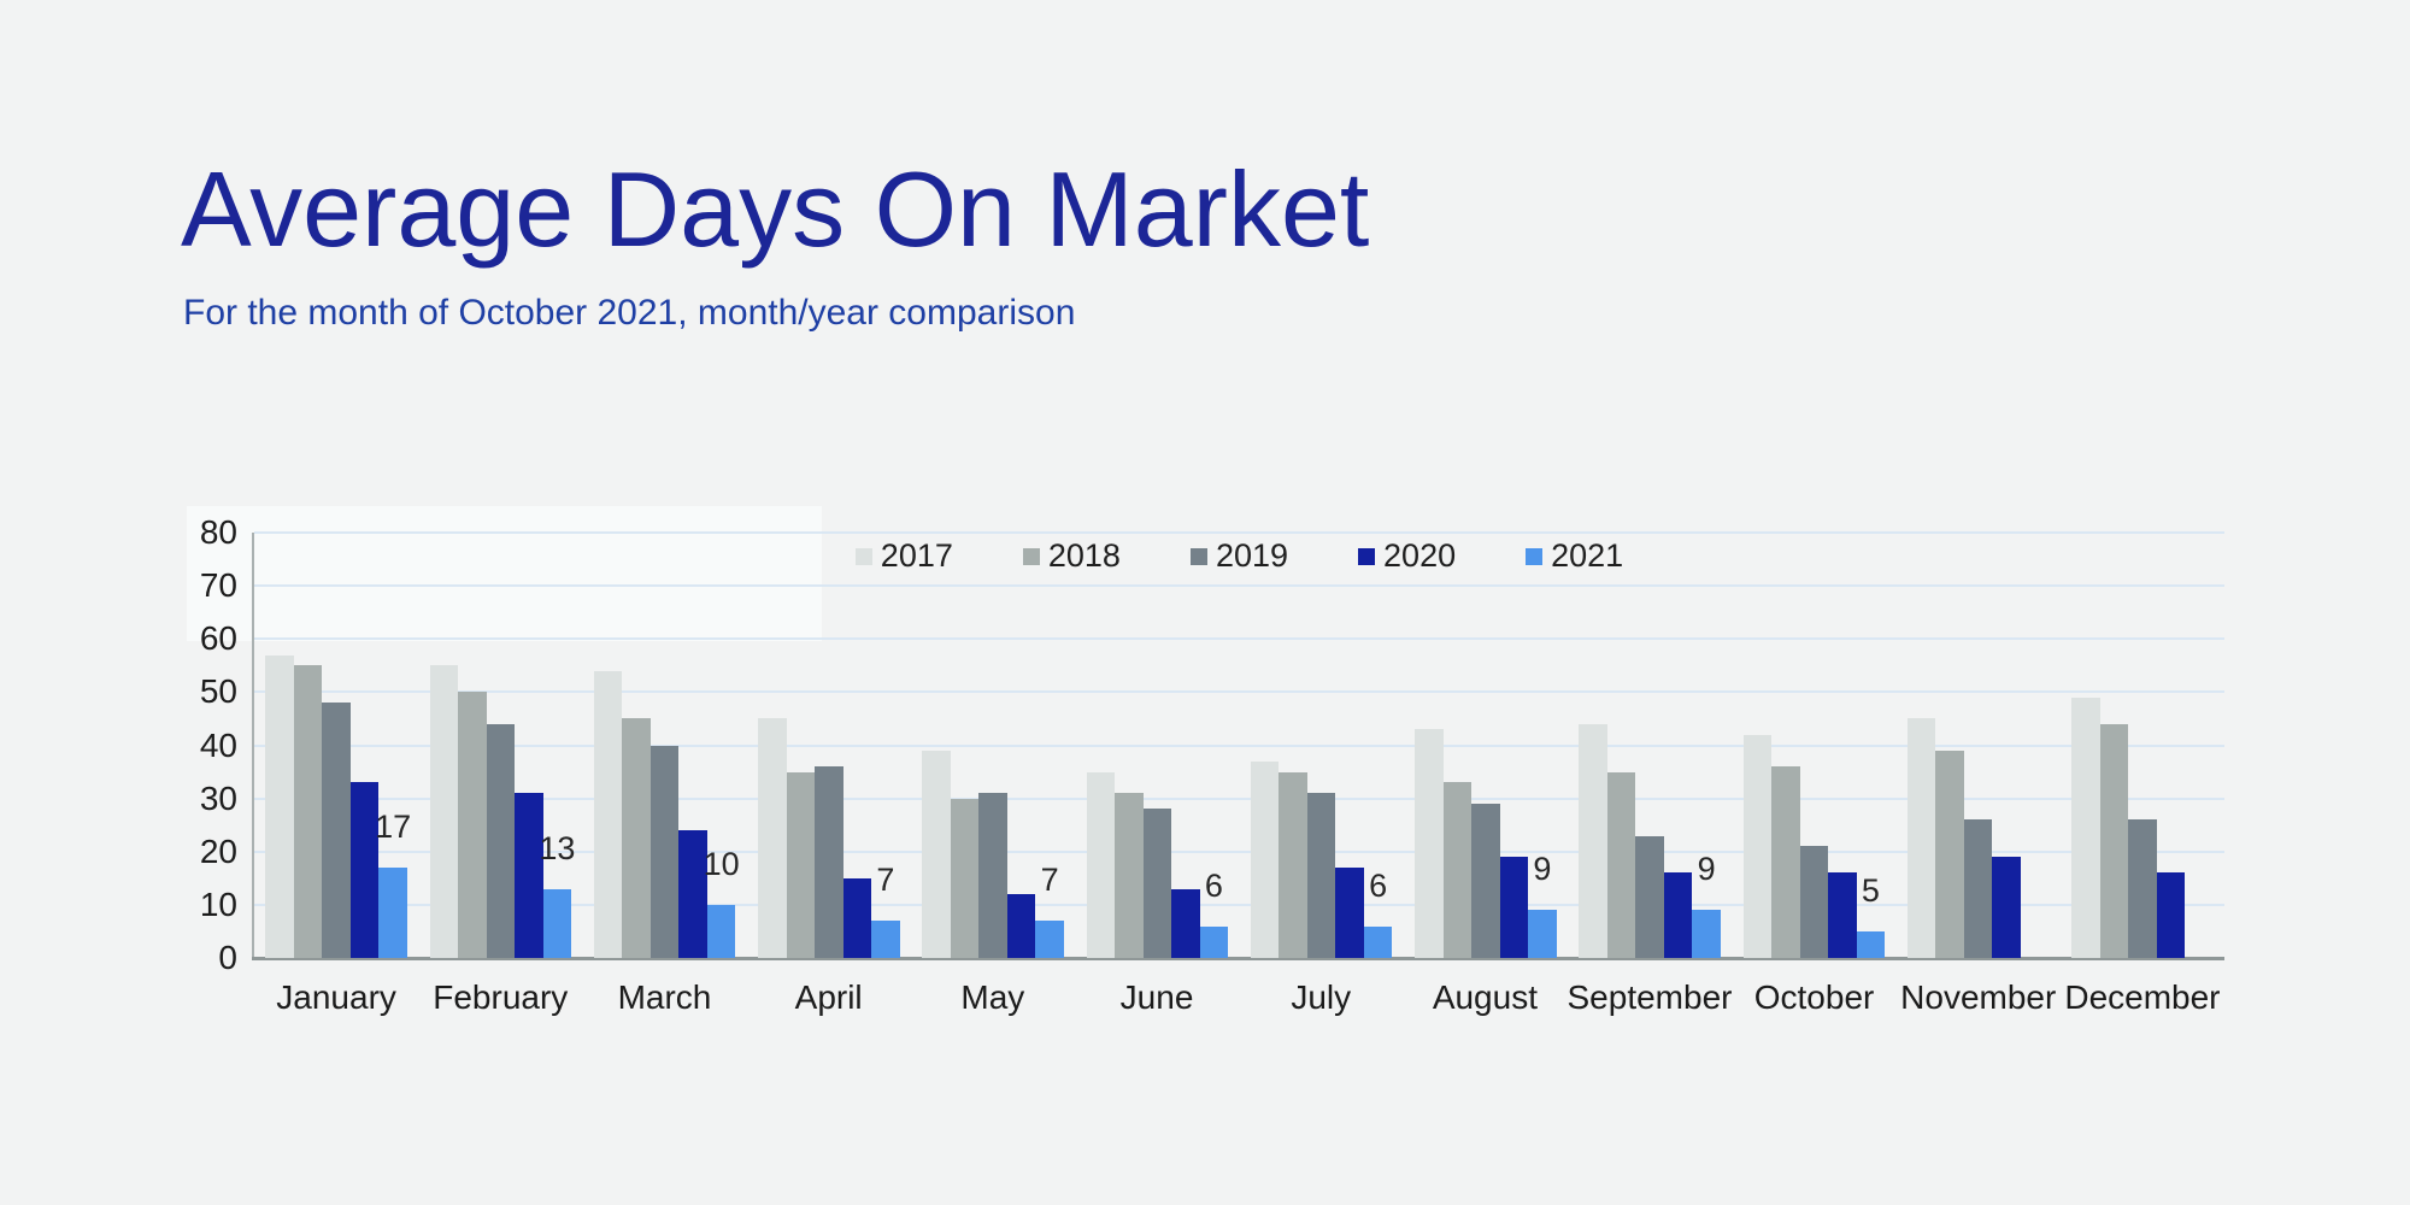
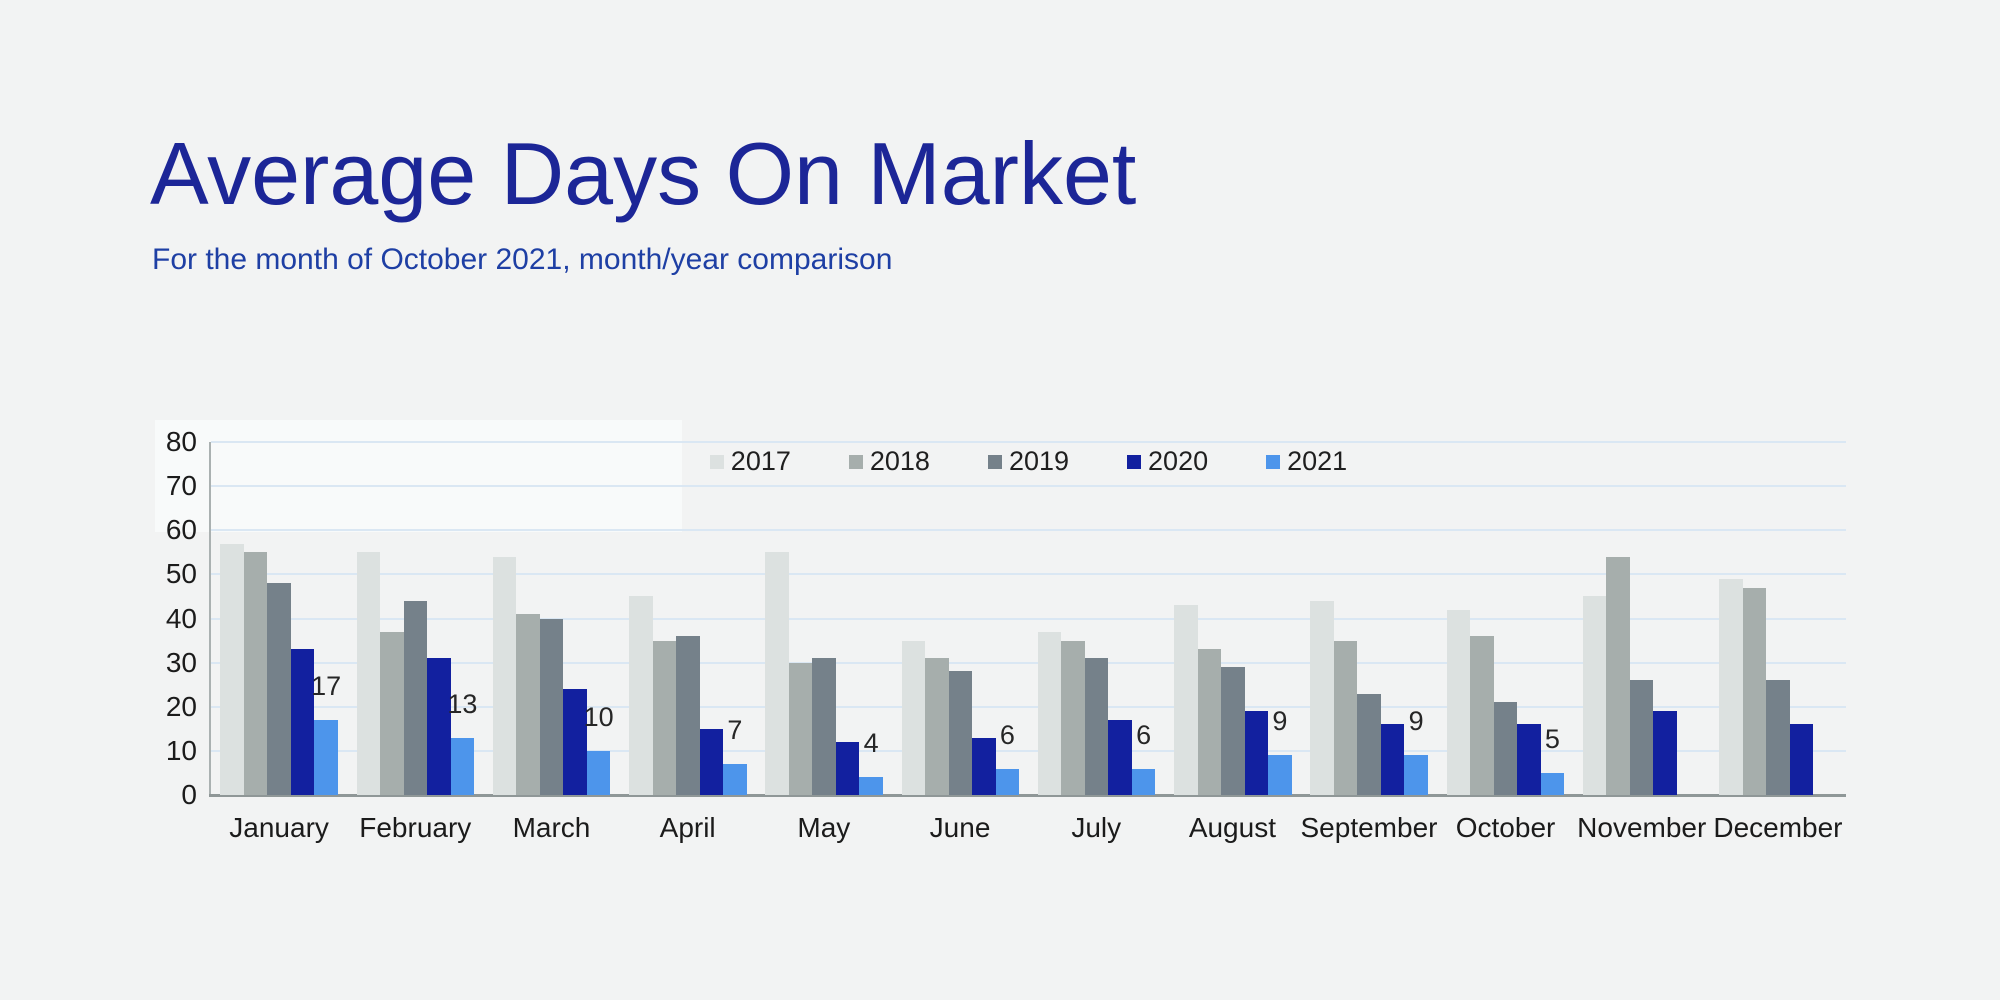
2018/February: 50 -> 37
2018/March: 45 -> 41
2017/May: 39 -> 55
2021/May: 7 -> 4
2018/November: 39 -> 54
2018/December: 44 -> 47
